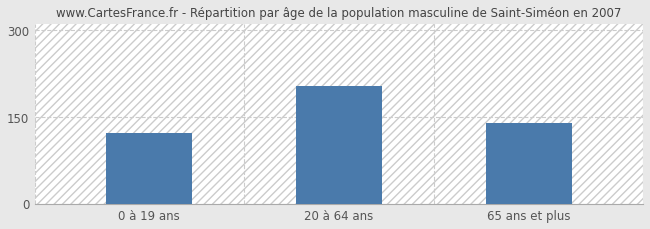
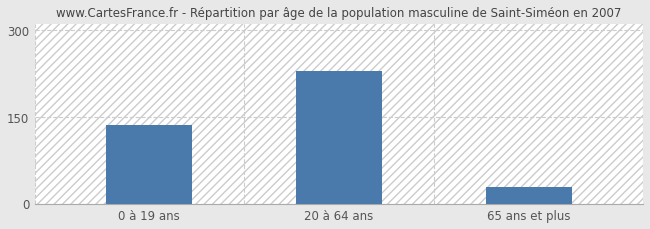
0 à 19 ans: 122 -> 136
20 à 64 ans: 204 -> 230
65 ans et plus: 140 -> 28
